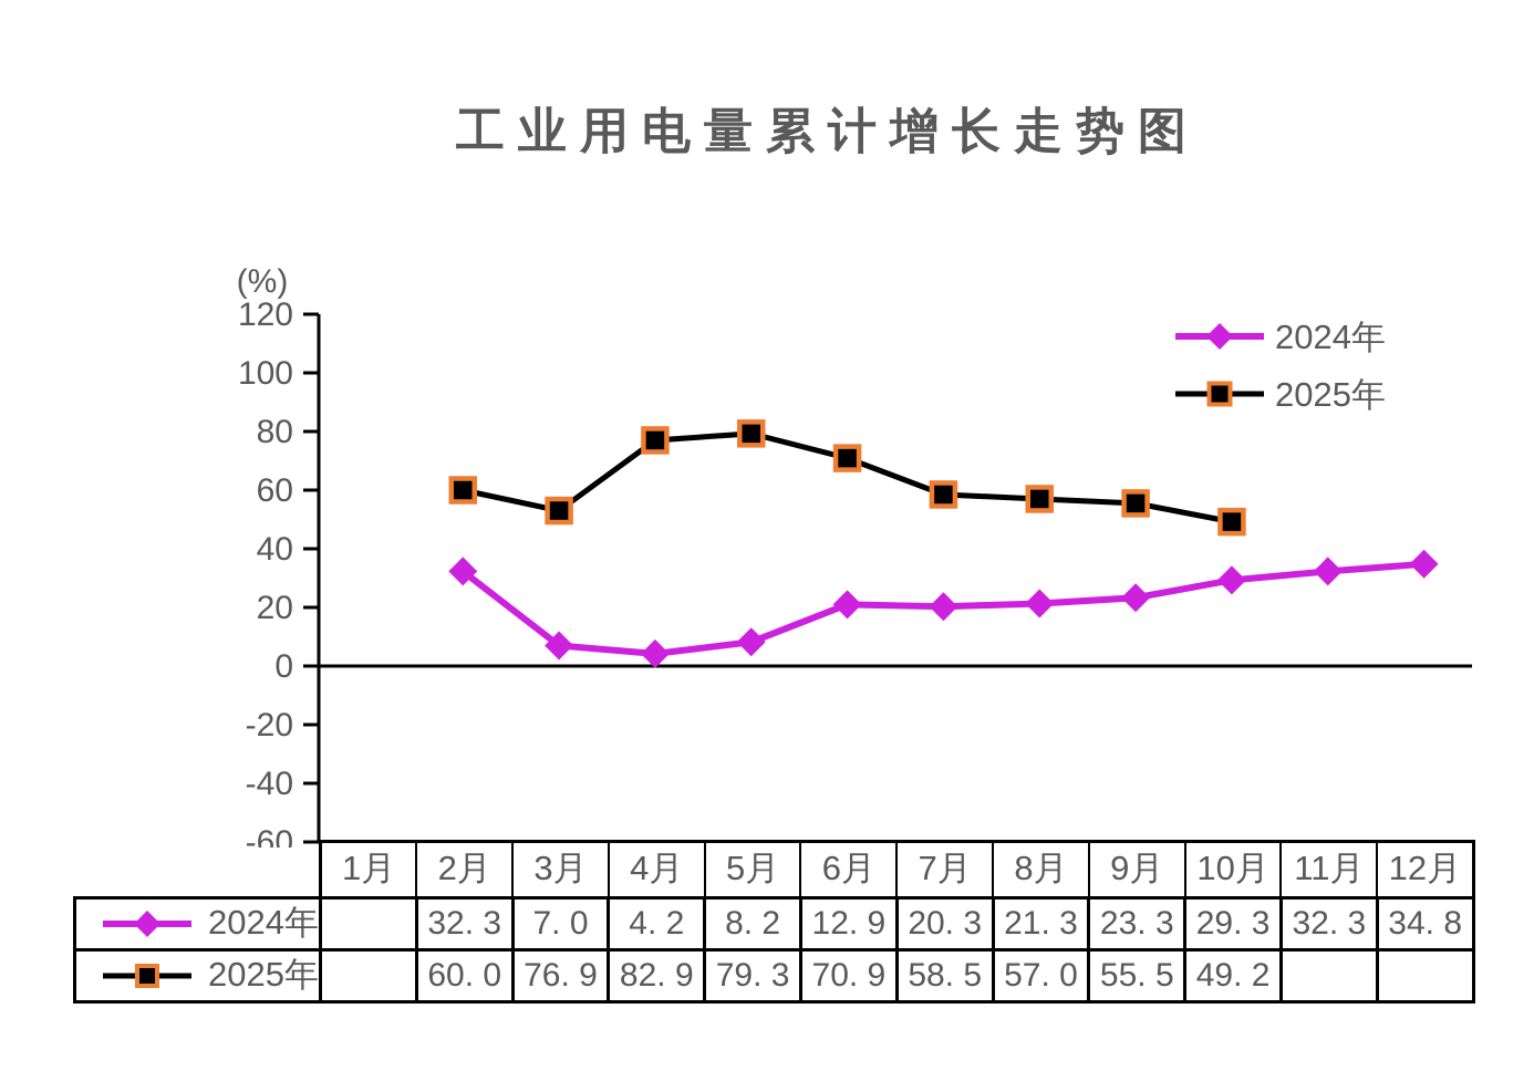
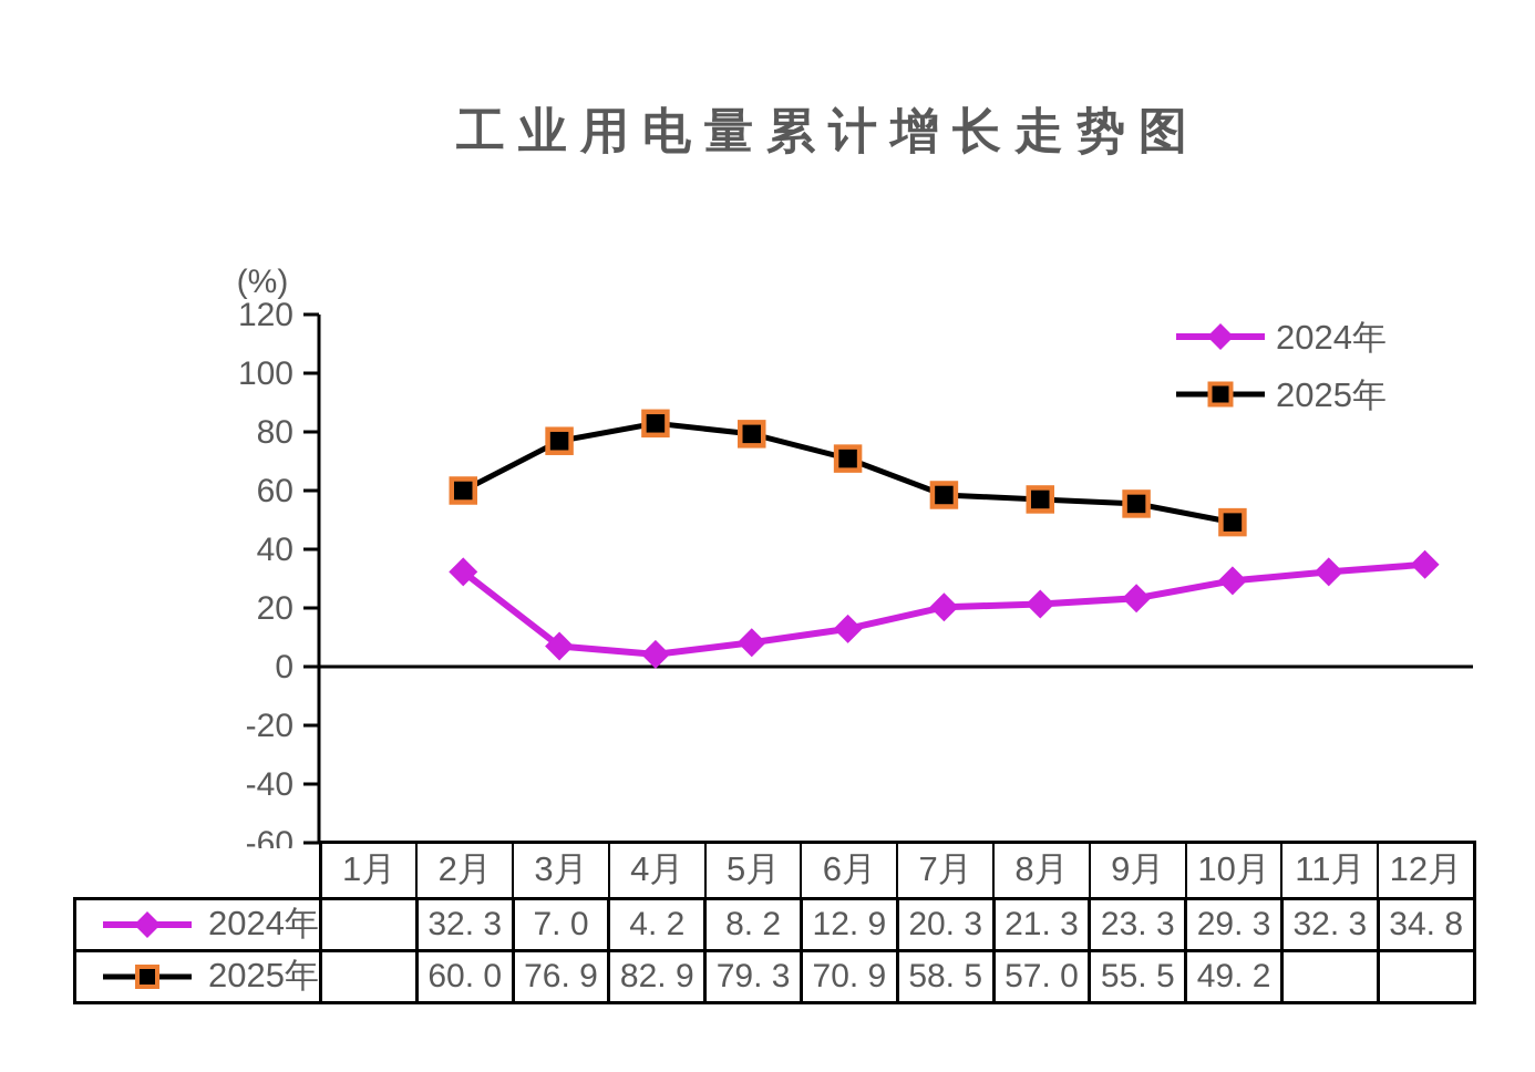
2025年/3月: 53 -> 77
2025年/4月: 77 -> 83
2024年/6月: 21 -> 13
